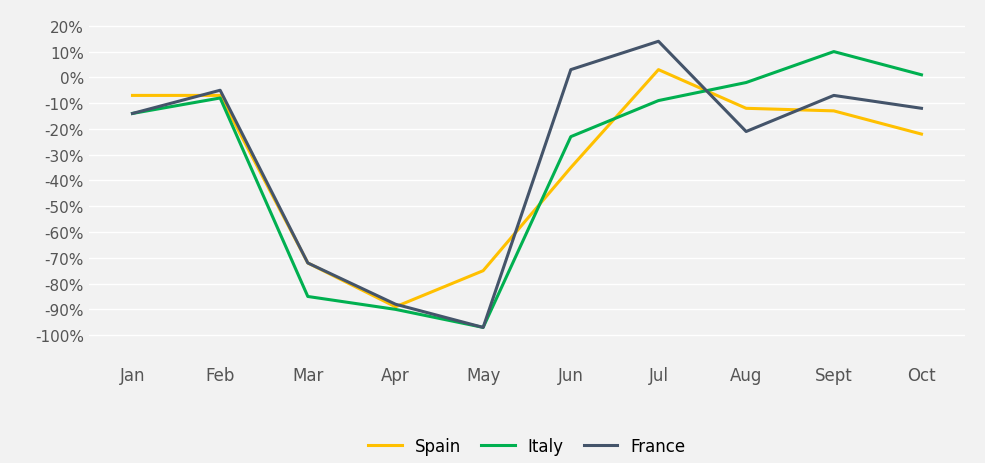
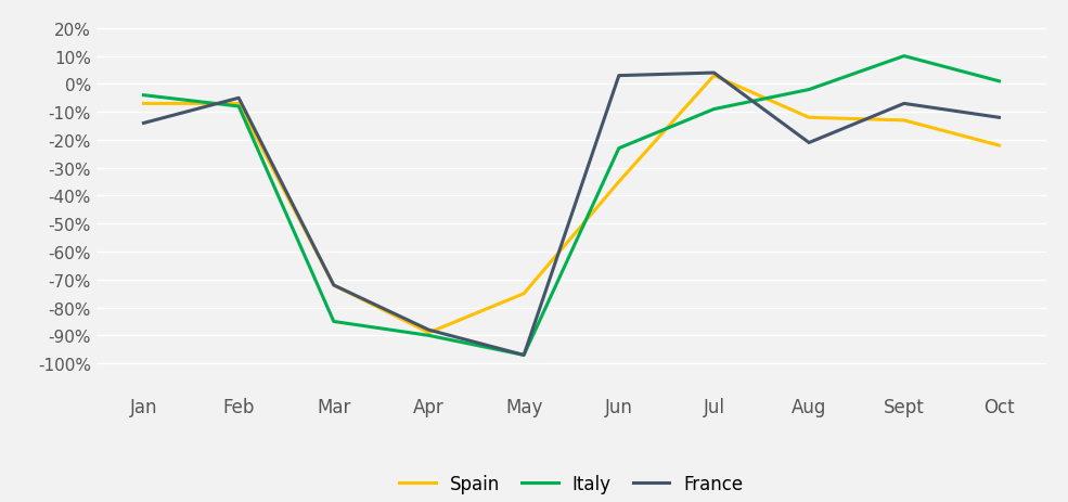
Italy/Jan: -14% -> -4%
France/Jul: 14% -> 4%
